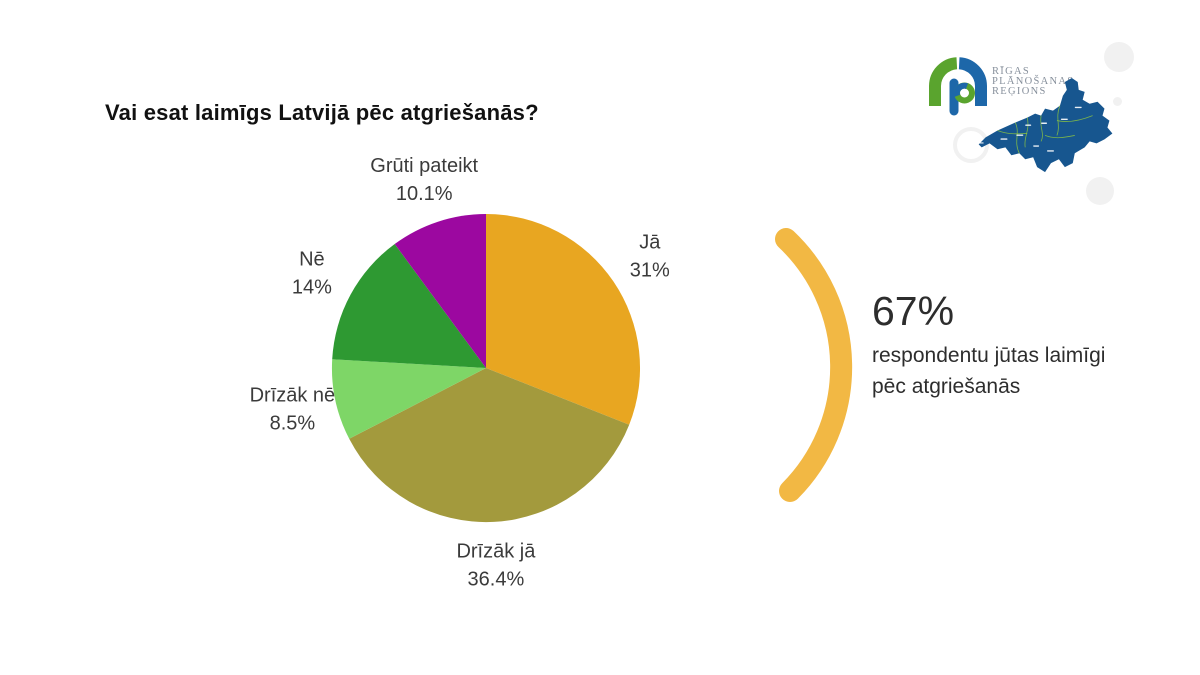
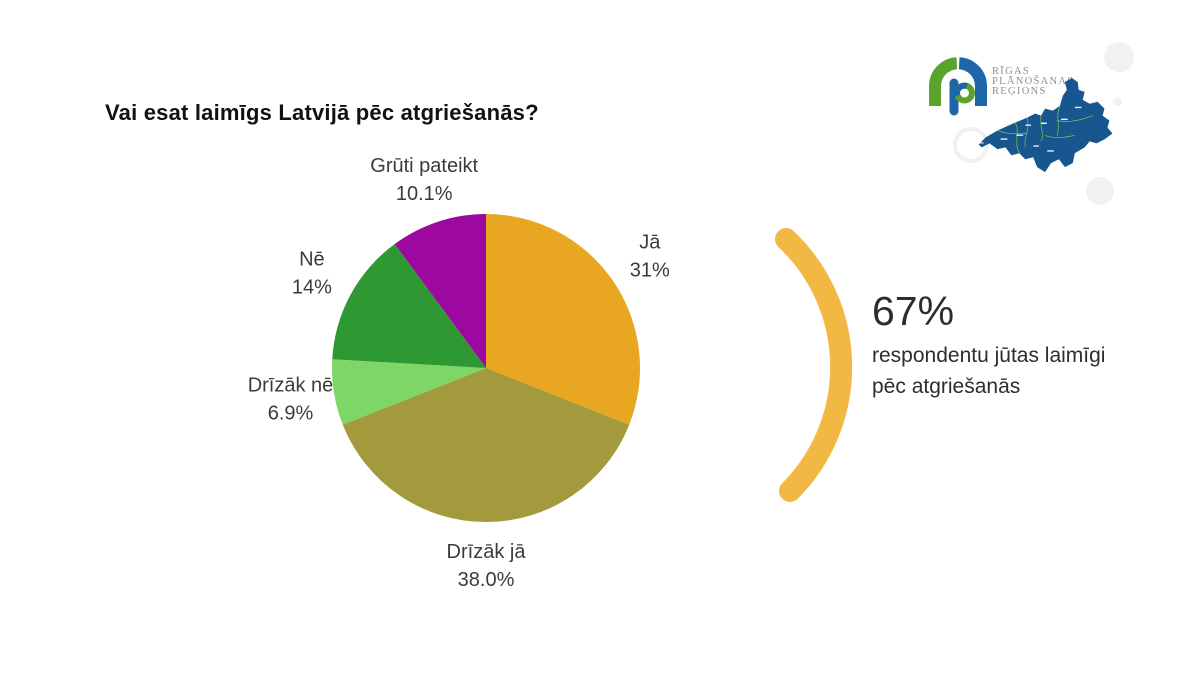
Drīzāk jā: 36.4% -> 38.0%
Drīzāk nē: 8.5% -> 6.9%
